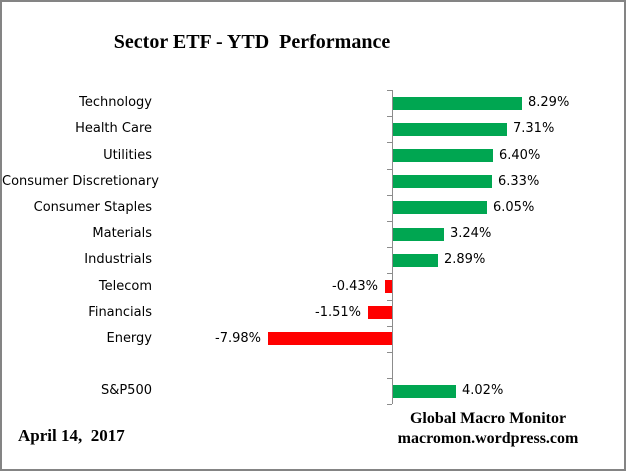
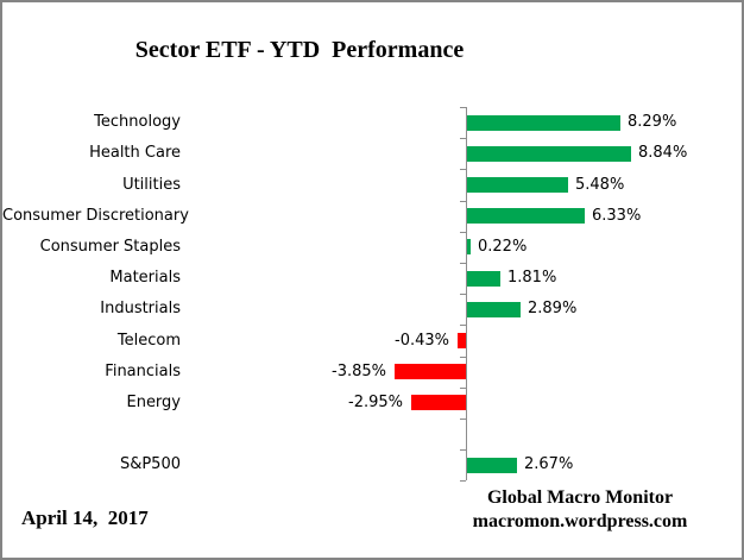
Health Care: 7.31% -> 8.84%
Utilities: 6.40% -> 5.48%
Consumer Staples: 6.05% -> 0.22%
Materials: 3.24% -> 1.81%
Financials: -1.51% -> -3.85%
Energy: -7.98% -> -2.95%
S&P500: 4.02% -> 2.67%
